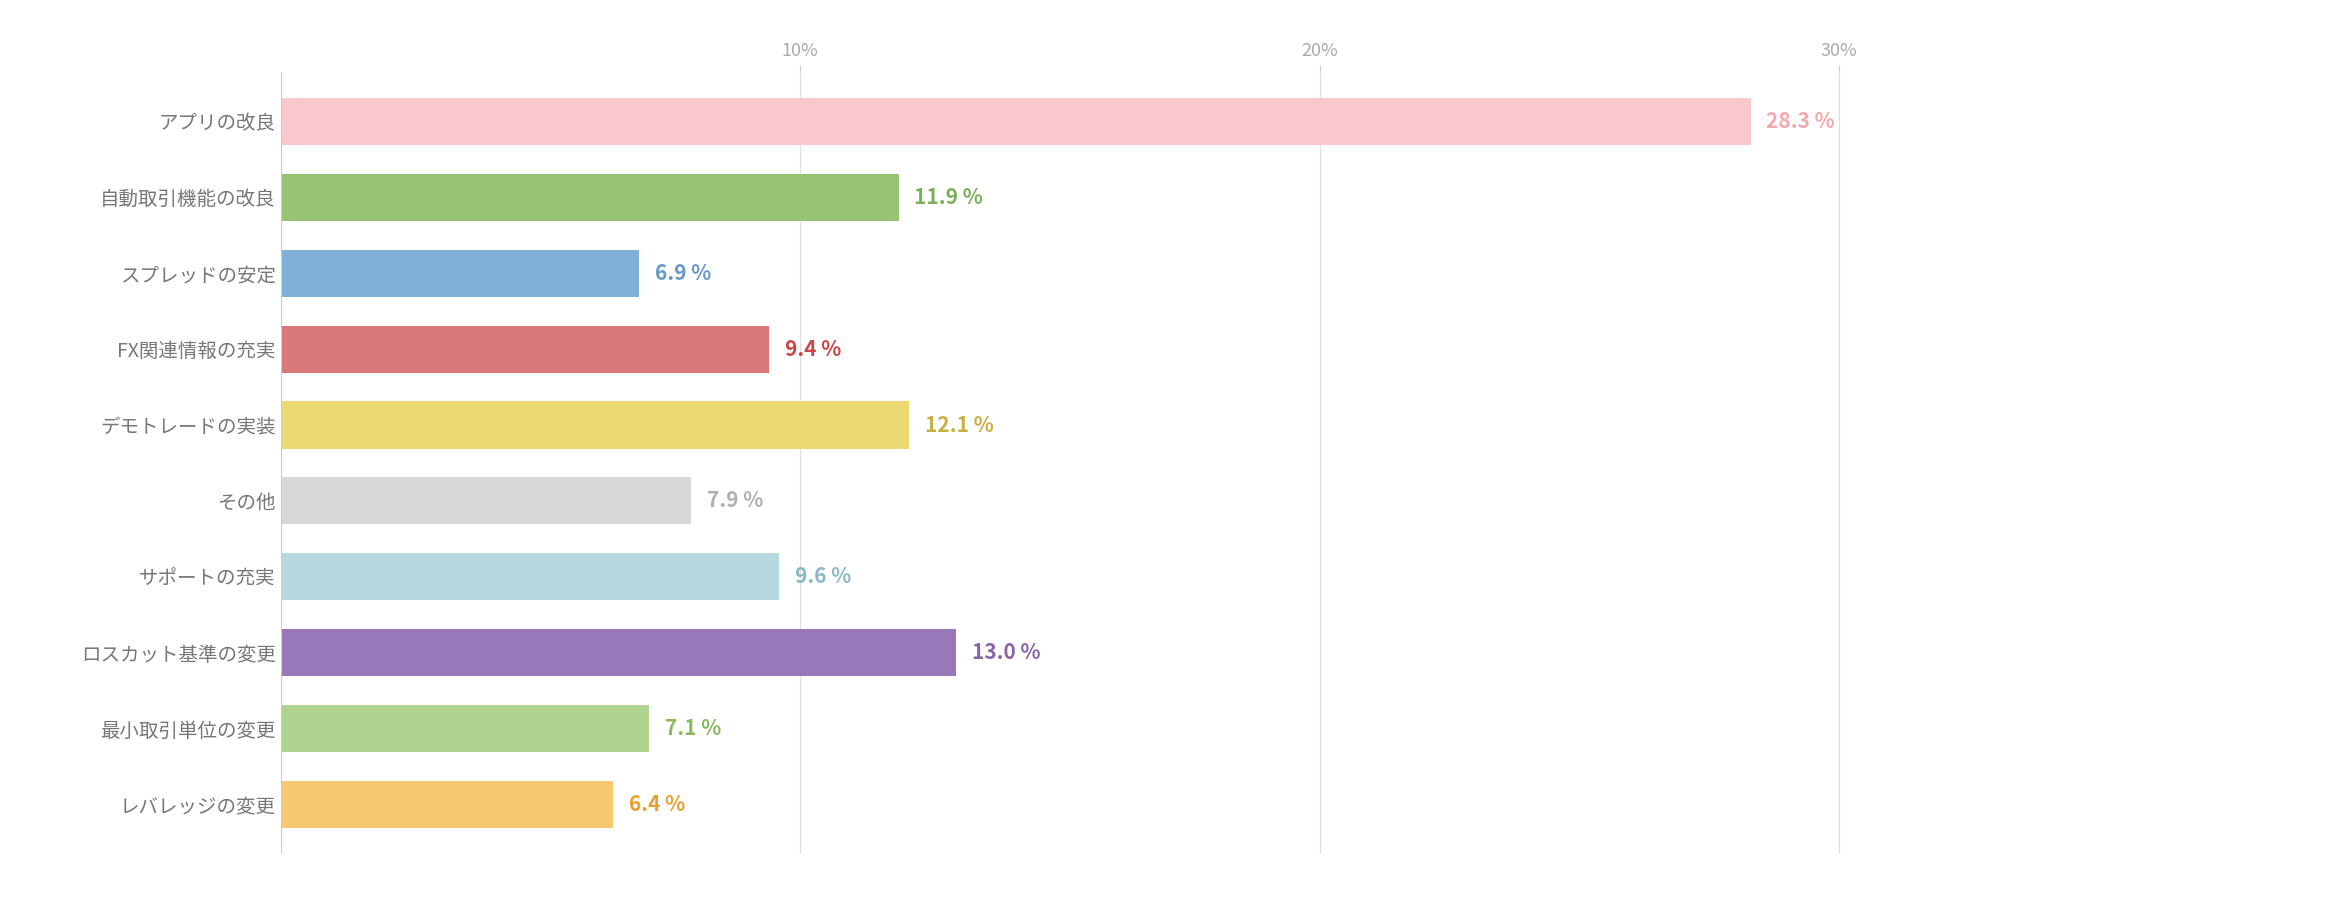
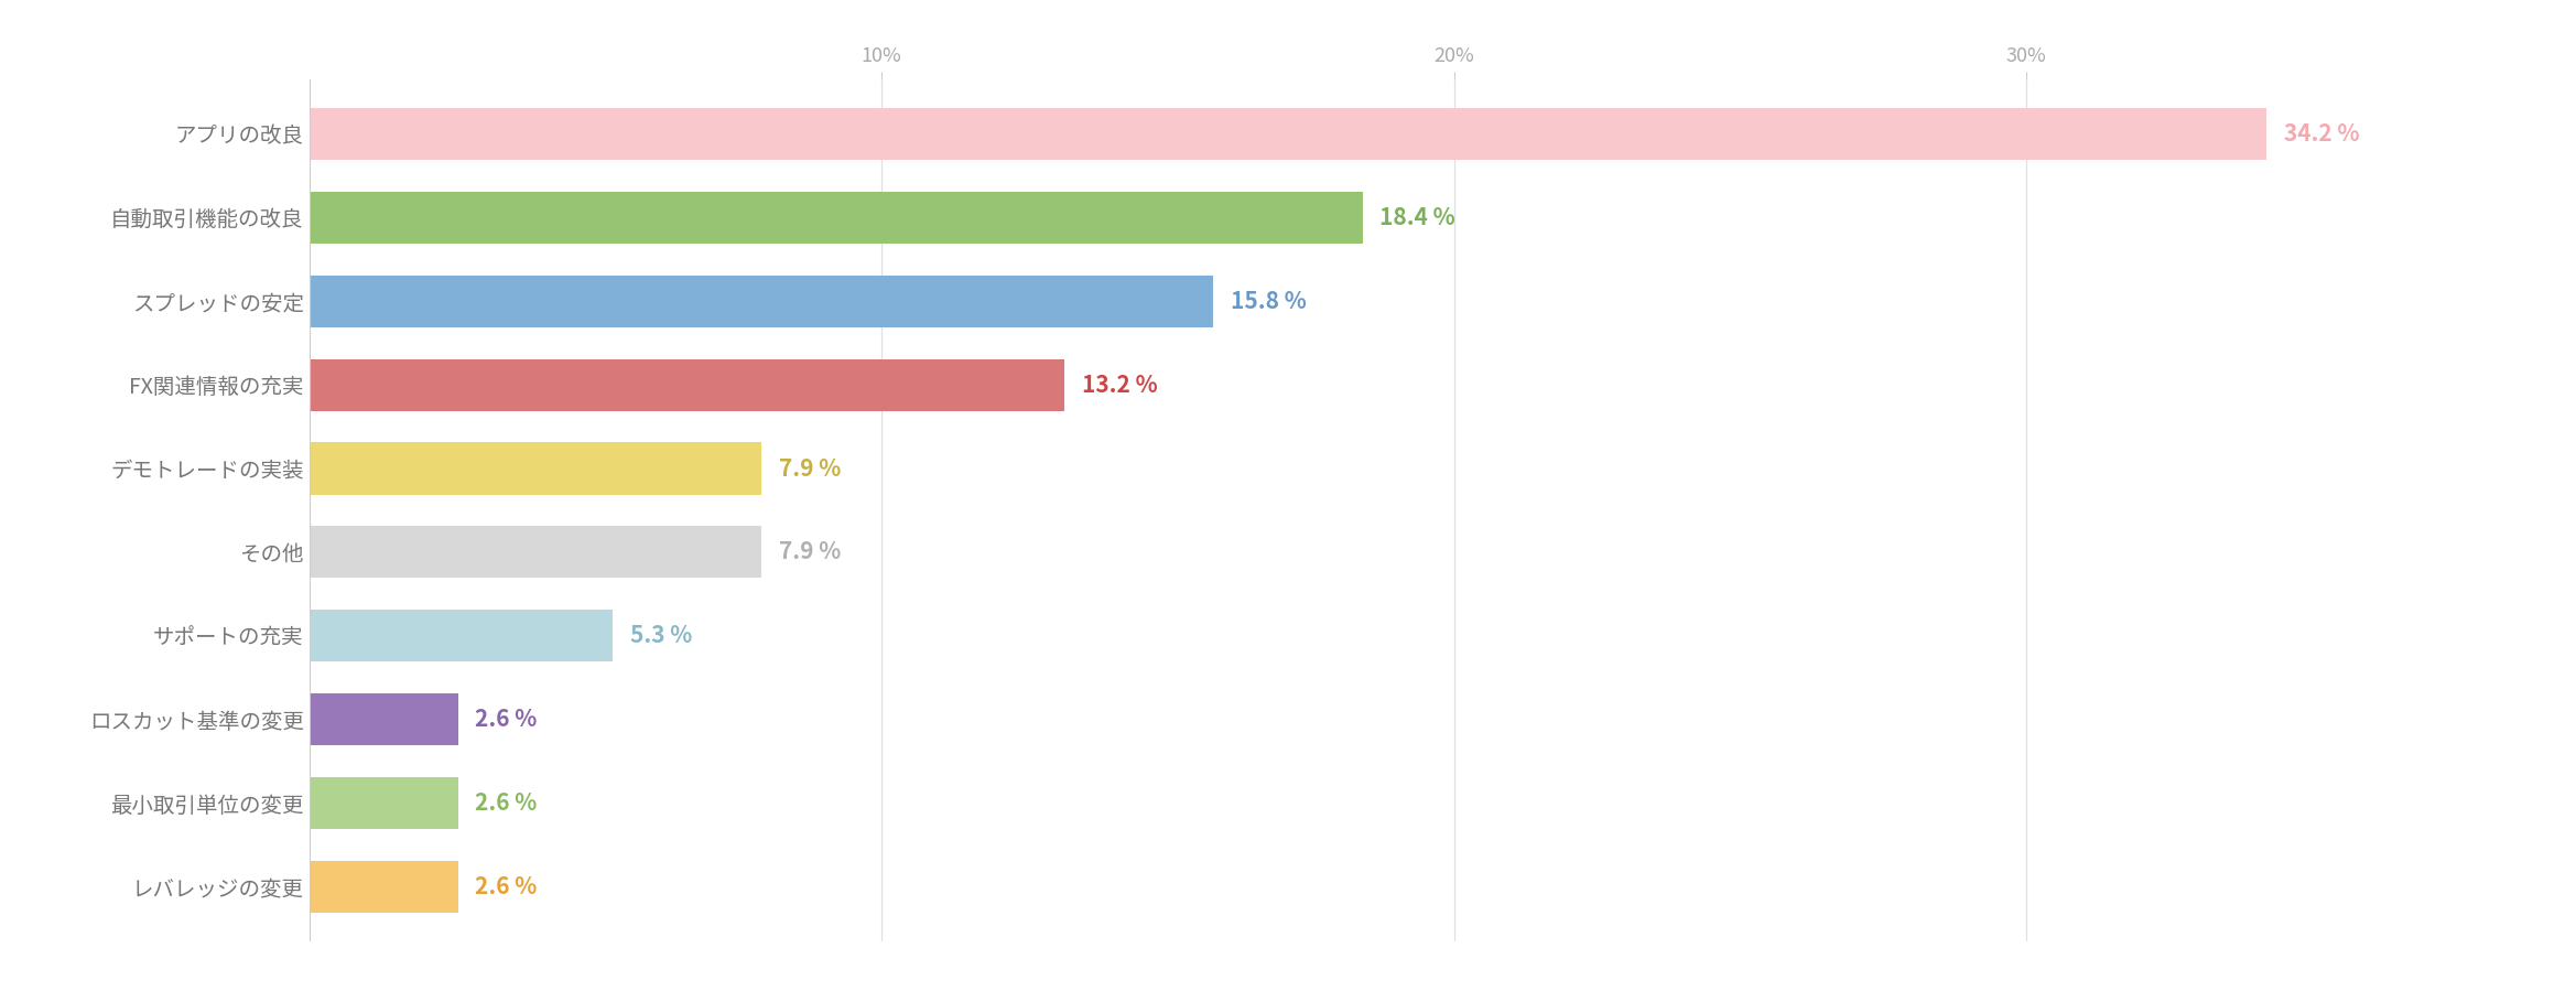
アプリの改良: 28.3 -> 34.2
自動取引機能の改良: 11.9 -> 18.4
スプレッドの安定: 6.9 -> 15.8
FX関連情報の充実: 9.4 -> 13.2
デモトレードの実装: 12.1 -> 7.9
サポートの充実: 9.6 -> 5.3
ロスカット基準の変更: 13.0 -> 2.6
最小取引単位の変更: 7.1 -> 2.6
レバレッジの変更: 6.4 -> 2.6
